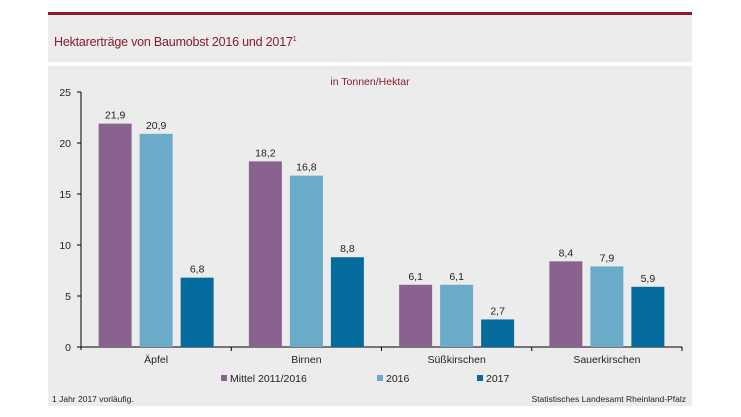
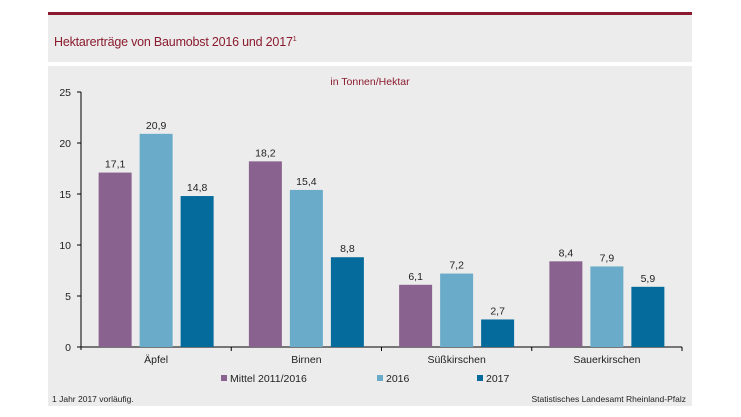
Mittel 2011/2016/Äpfel: 21,9 -> 17,1
2017/Äpfel: 6,8 -> 14,8
2016/Birnen: 16,8 -> 15,4
2016/Süßkirschen: 6,1 -> 7,2
